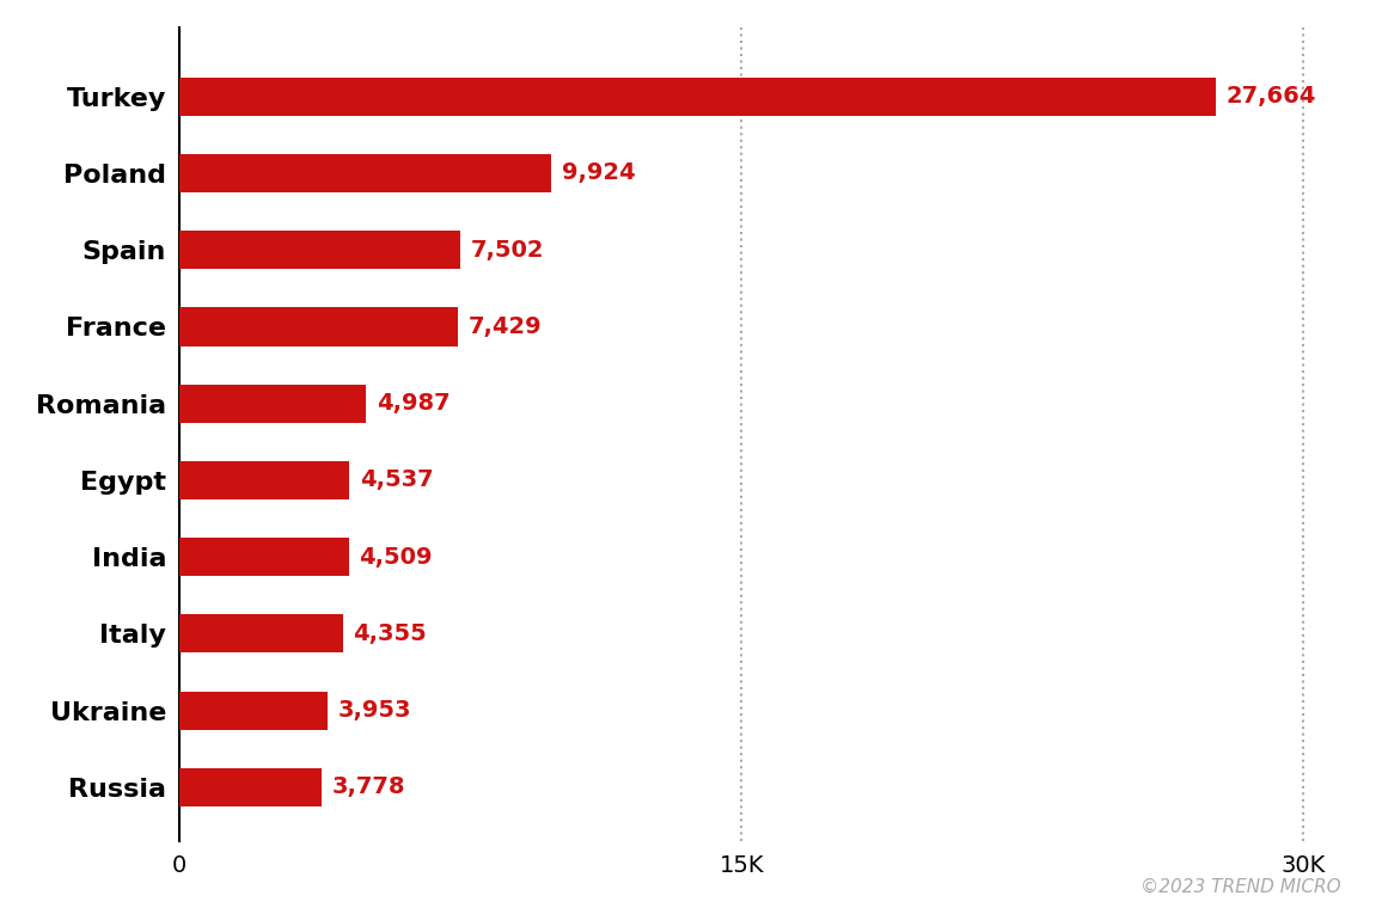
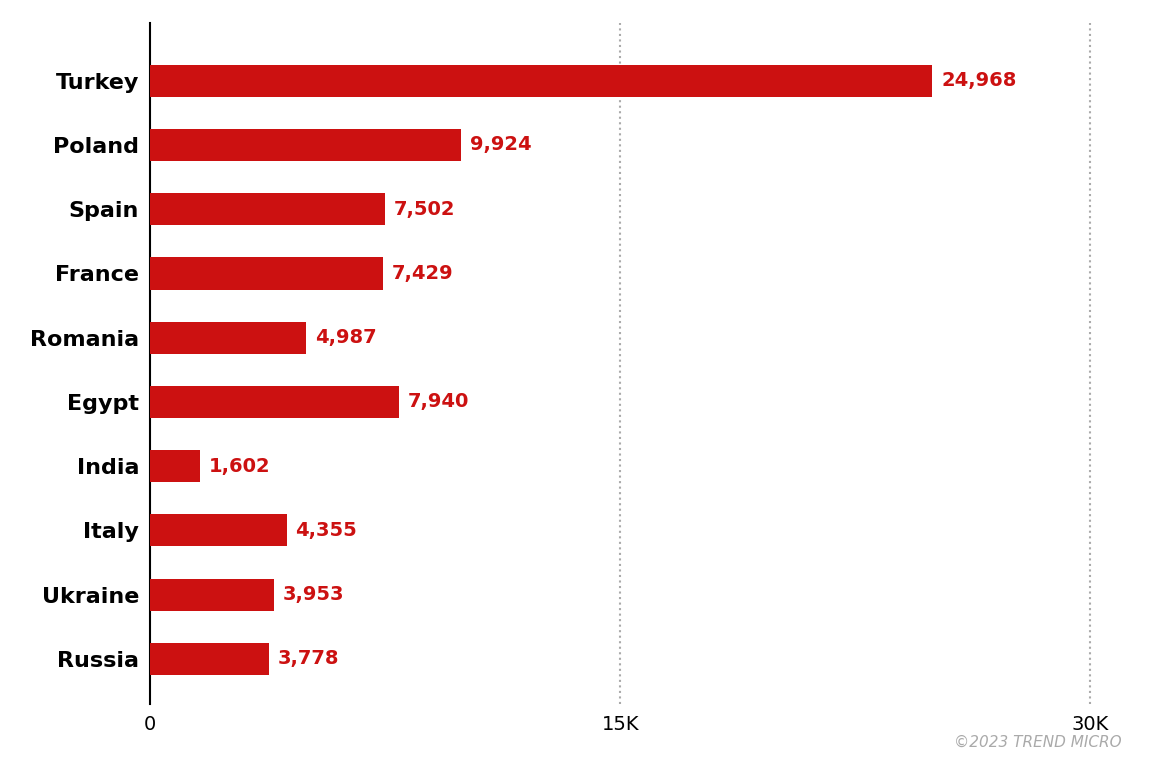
Turkey: 27,664 -> 24,968
Egypt: 4,537 -> 7,940
India: 4,509 -> 1,602
